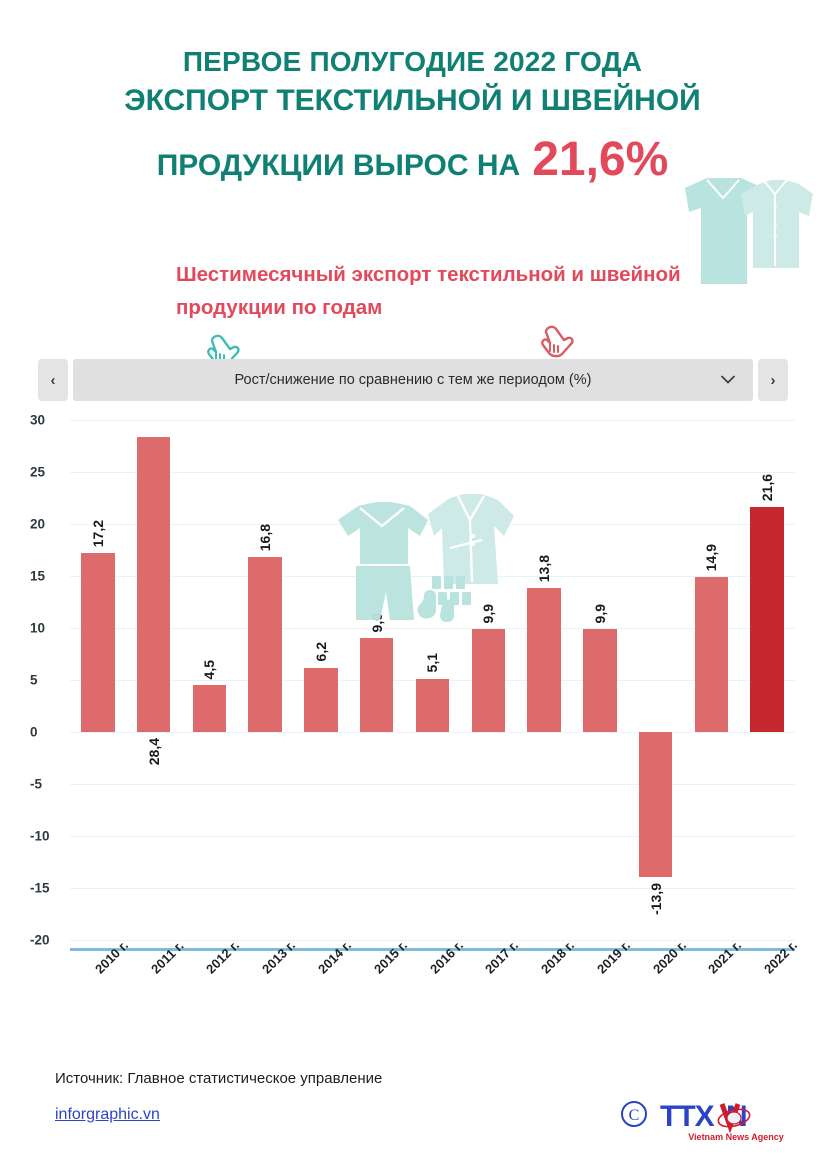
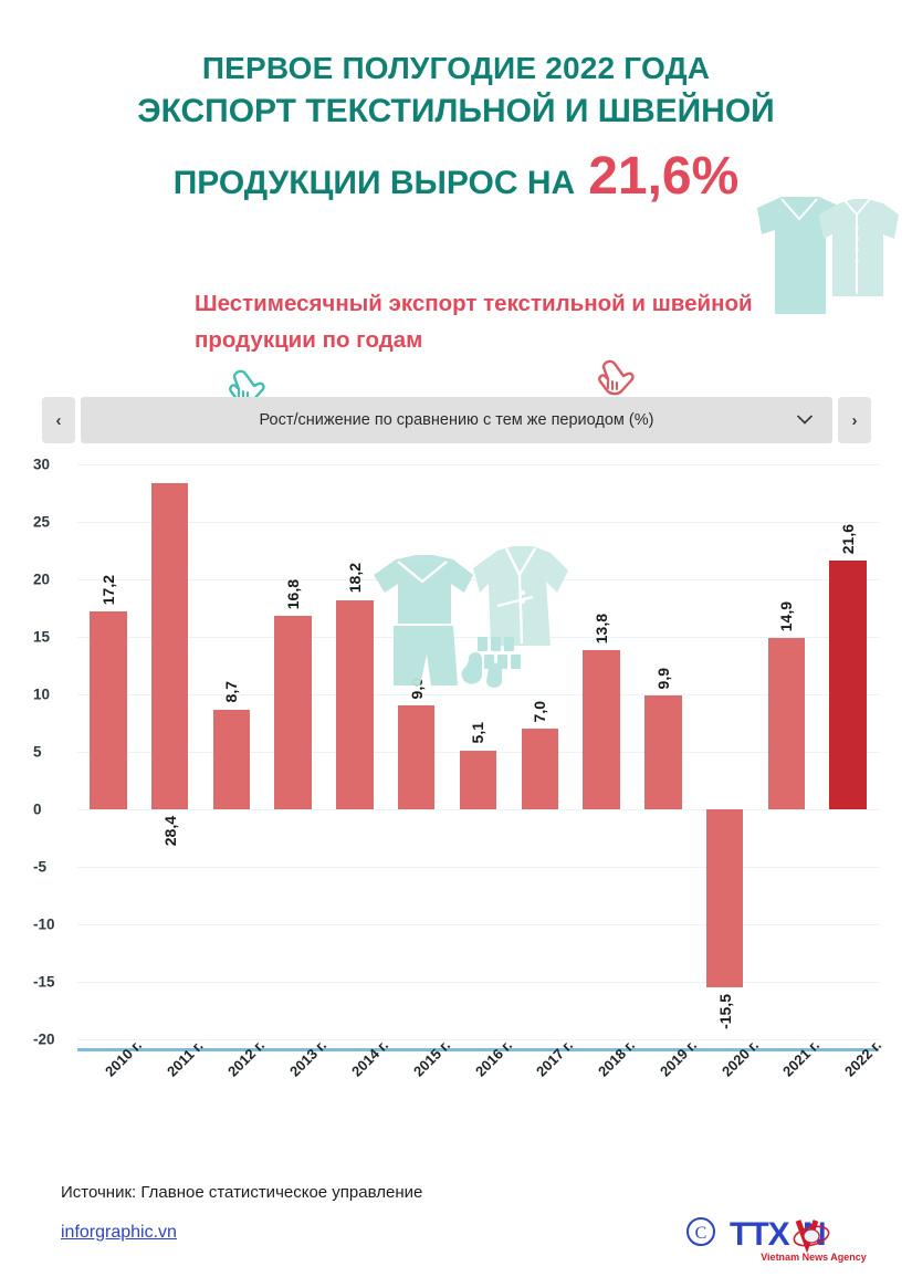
2012 г.: 4,5 -> 8,7
2014 г.: 6,2 -> 18,2
2017 г.: 9,9 -> 7,0
2020 г.: -13,9 -> -15,5
